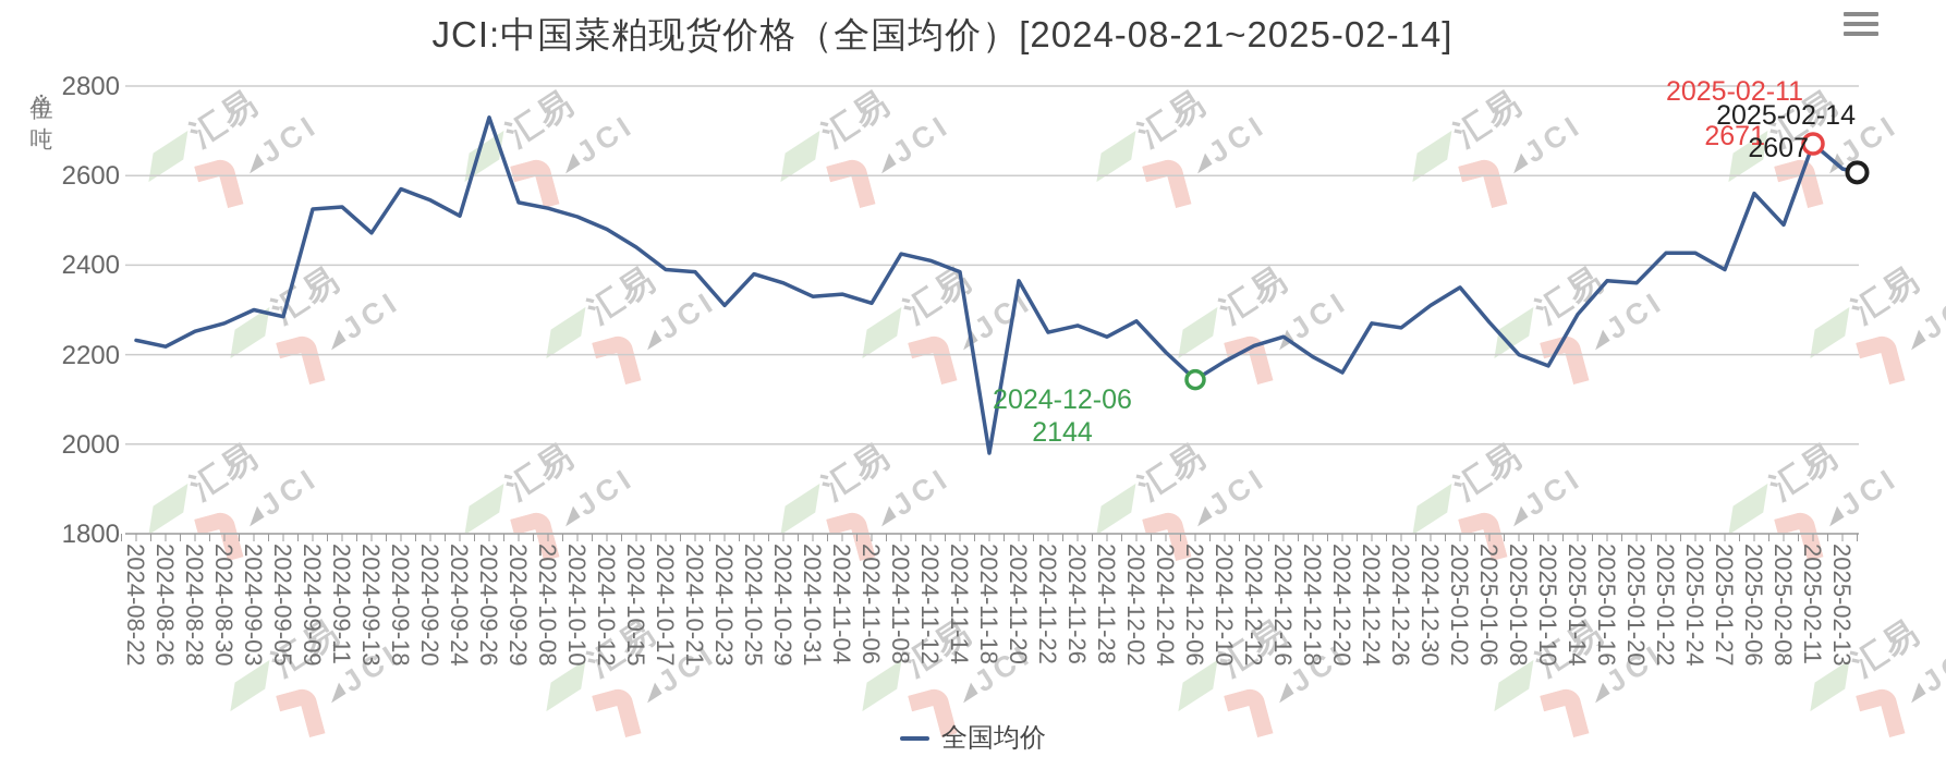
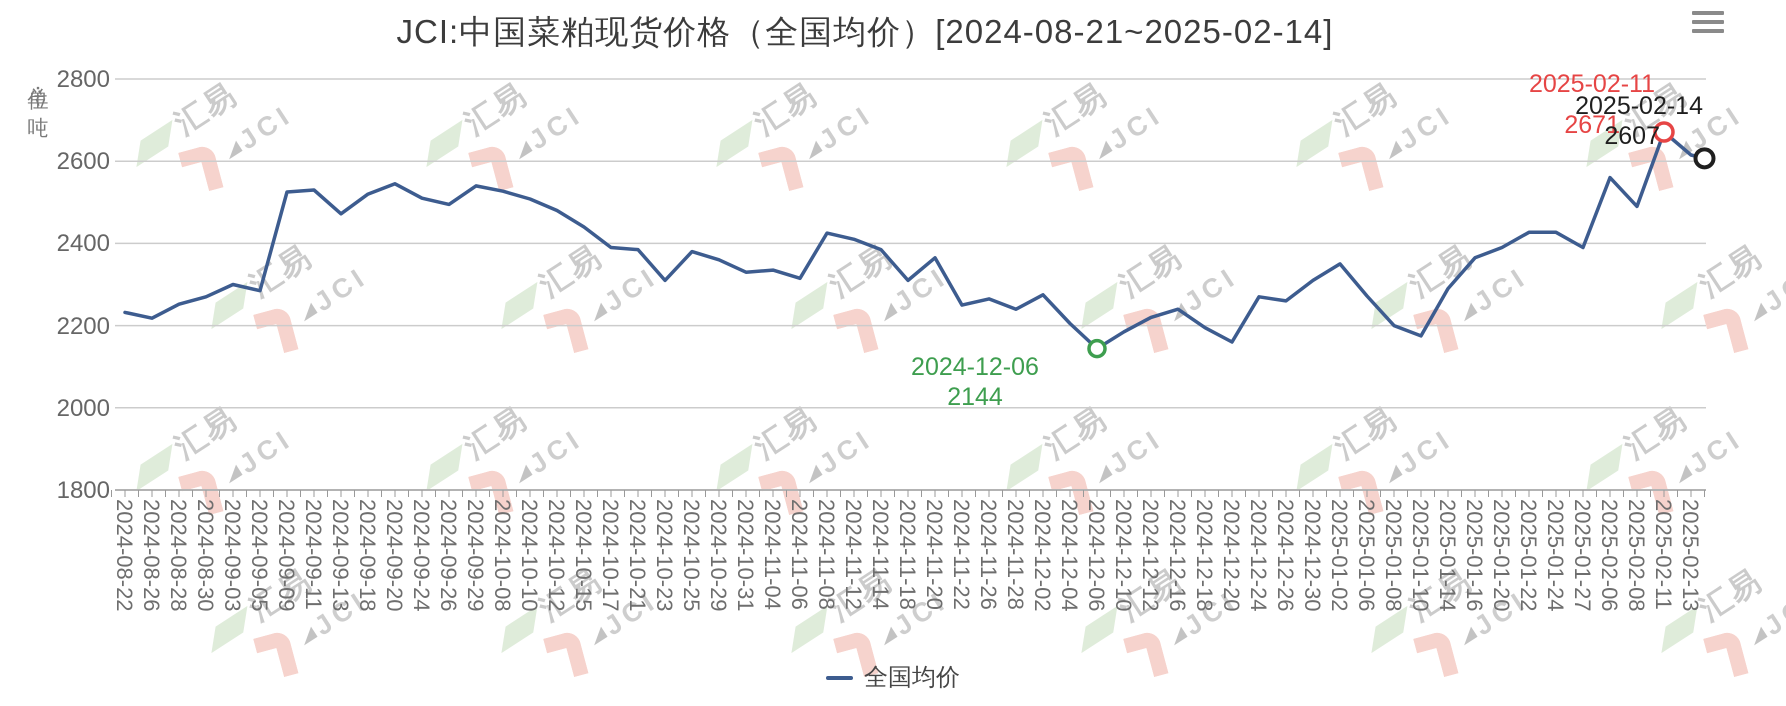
2024-09-18: 2570 -> 2520
2024-09-26: 2730 -> 2500
2024-11-18: 1980 -> 2310
2025-01-20: 2360 -> 2390
